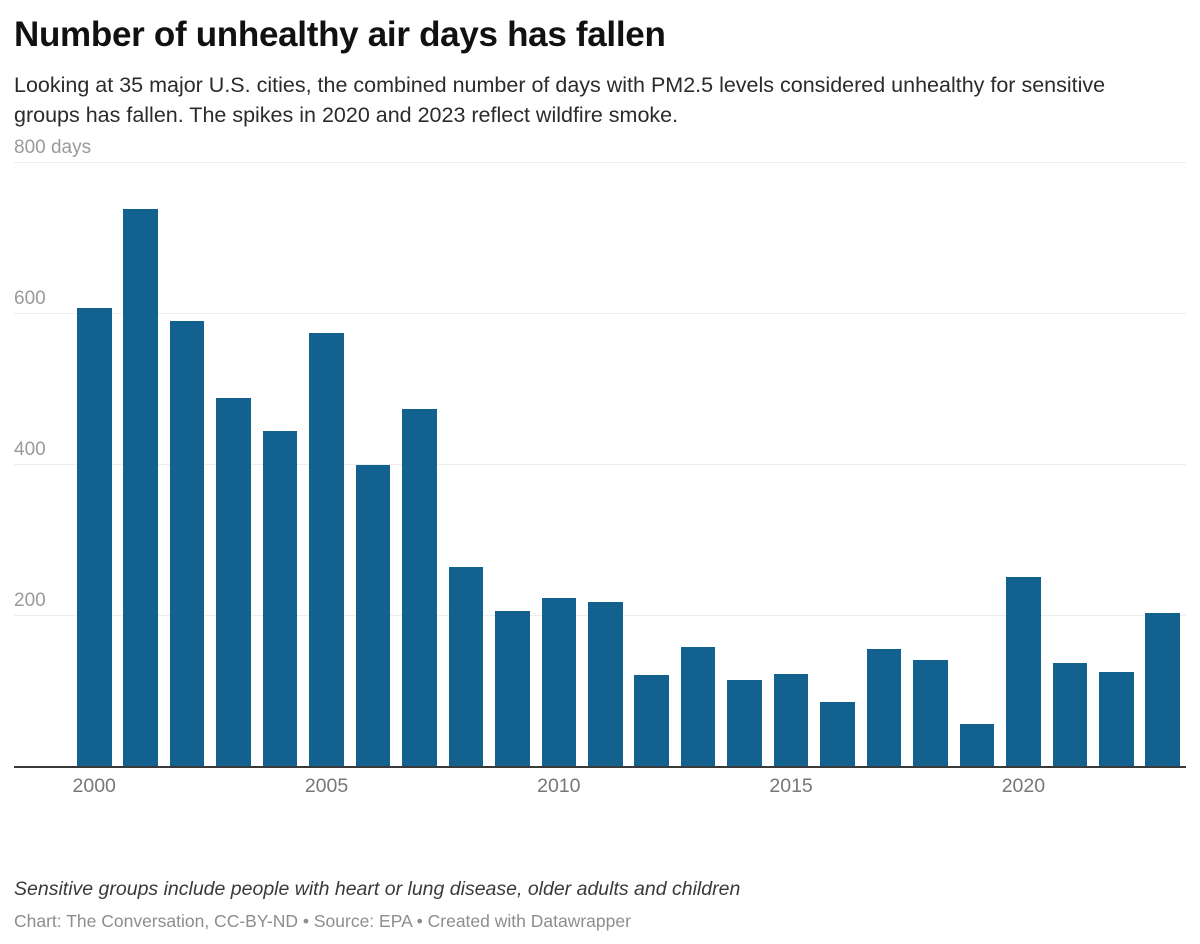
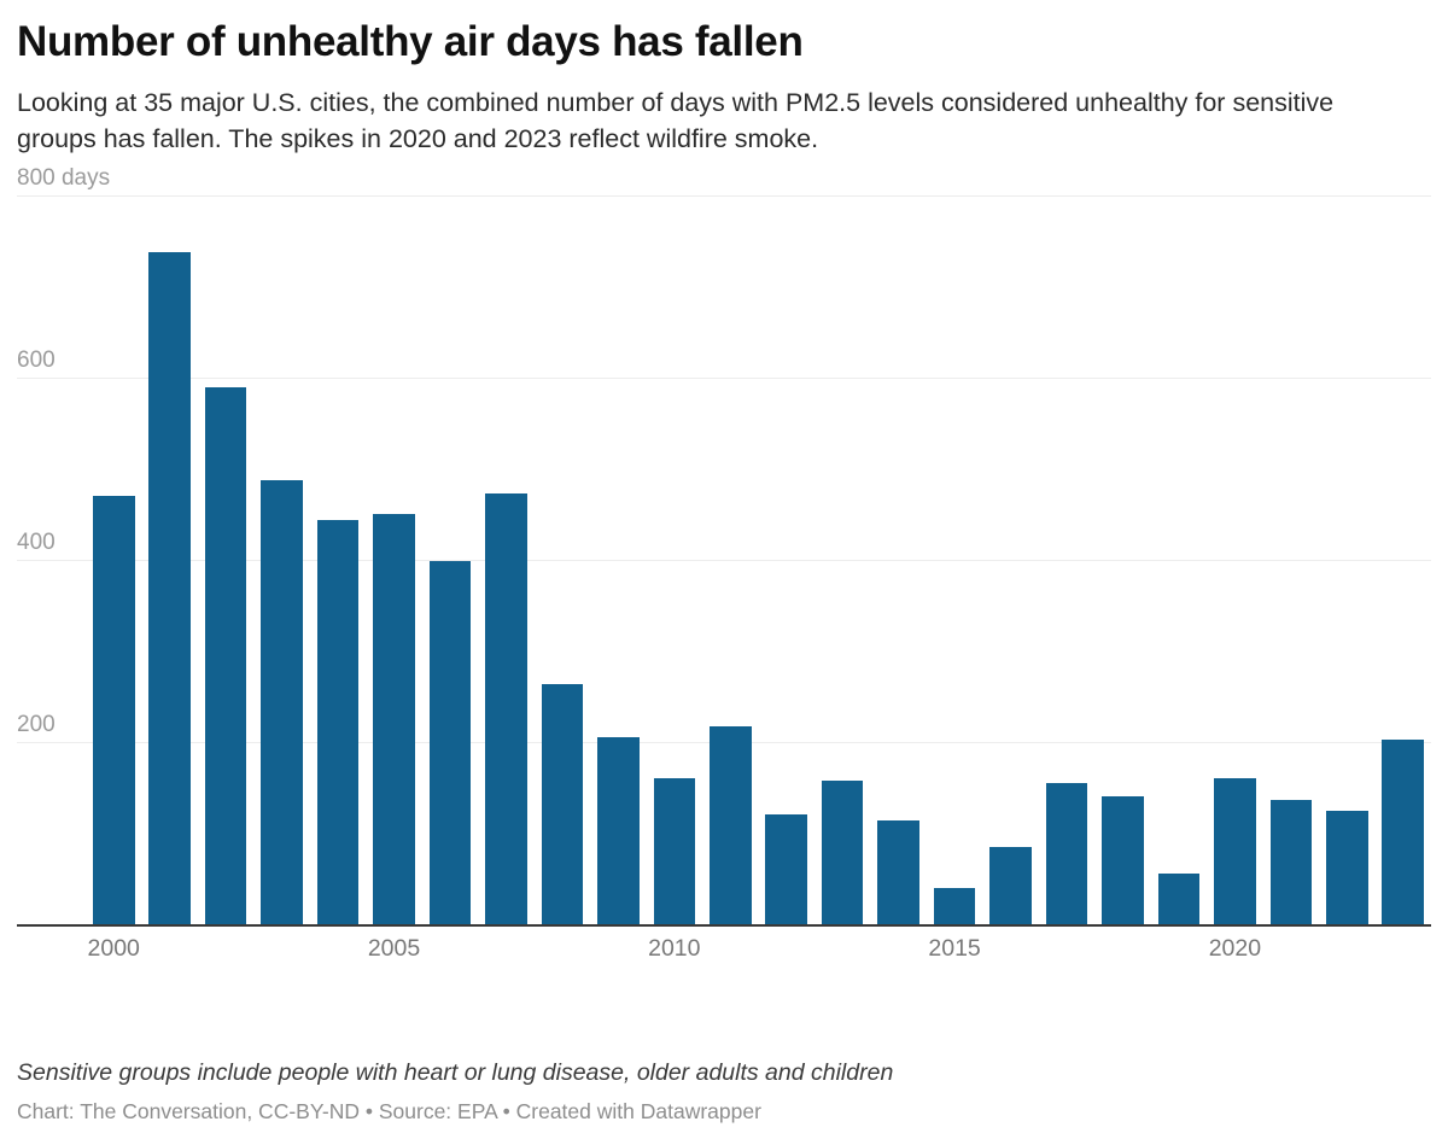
2000: 610 -> 470
2005: 570 -> 450
2010: 220 -> 160
2015: 120 -> 40
2020: 250 -> 160
